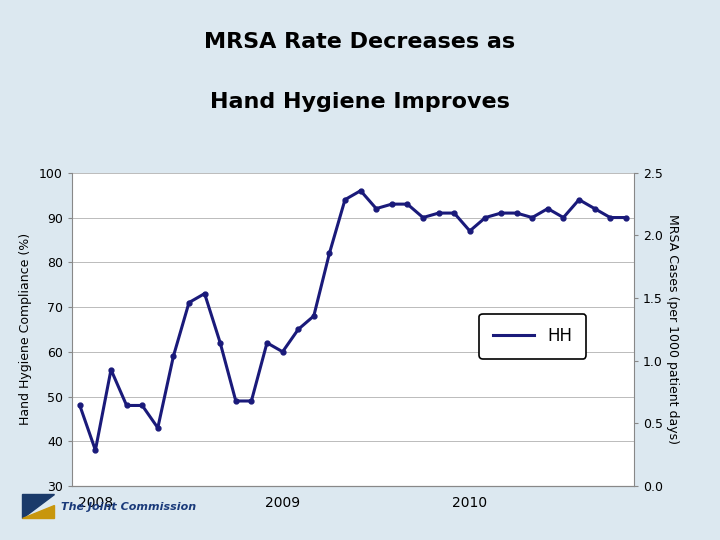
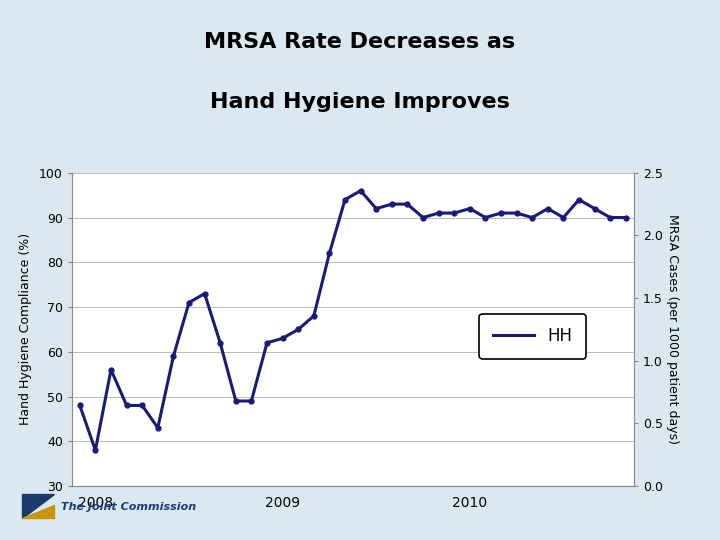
2009: 60 -> 63
2010: 87 -> 92
